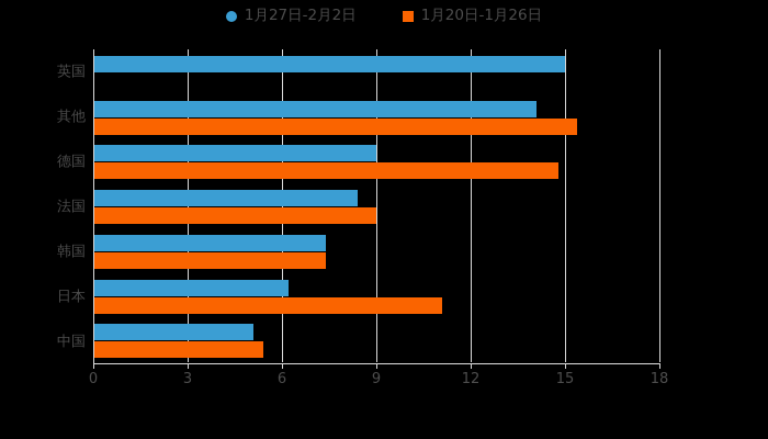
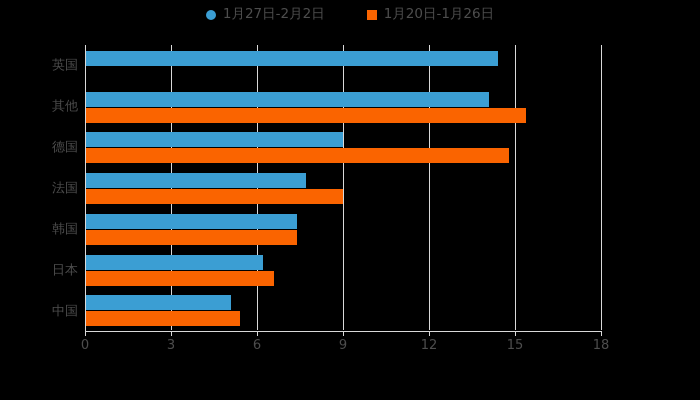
1月27日-2月2日/英国: 15.0 -> 14.4
1月27日-2月2日/法国: 8.4 -> 7.7
1月20日-1月26日/日本: 11.1 -> 6.6
